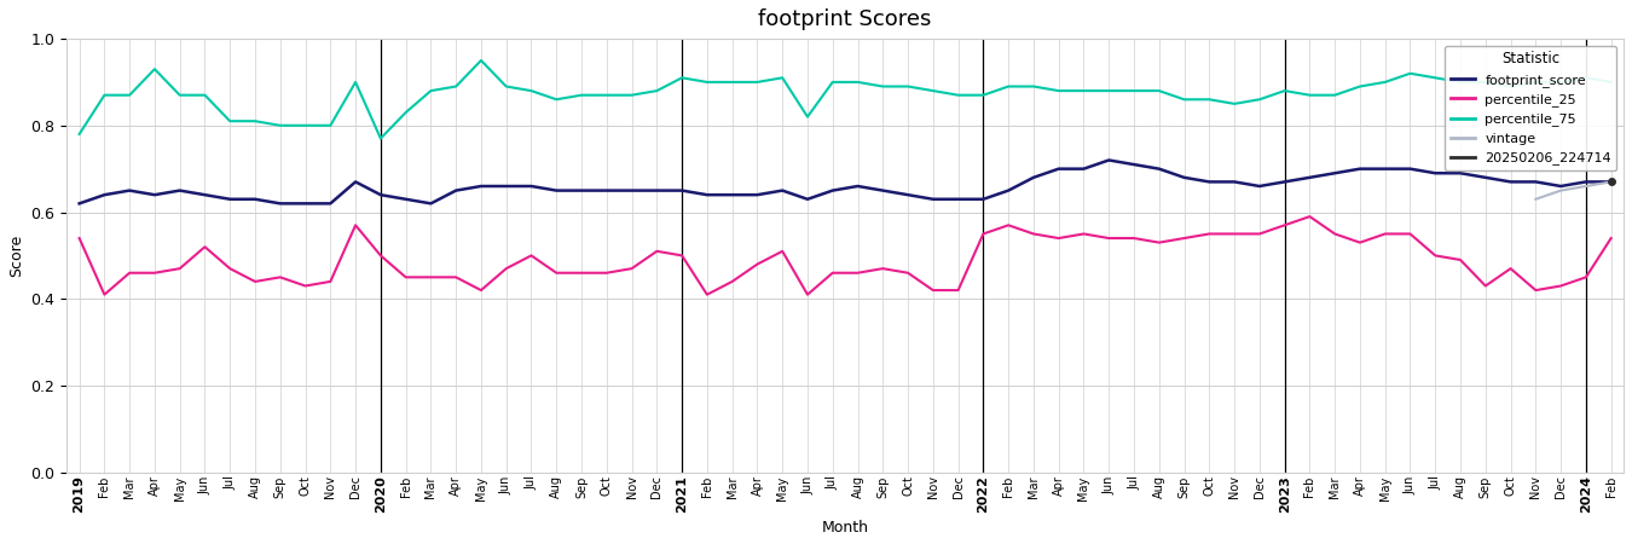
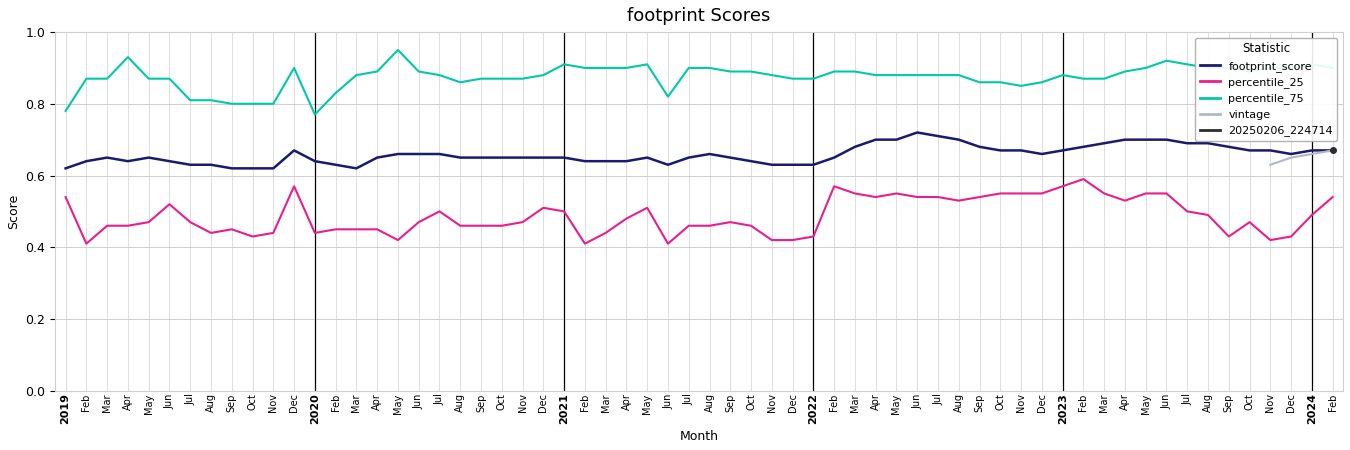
percentile_25/2020: 0.50 -> 0.44
percentile_25/2022: 0.55 -> 0.43
percentile_25/2024: 0.45 -> 0.49
